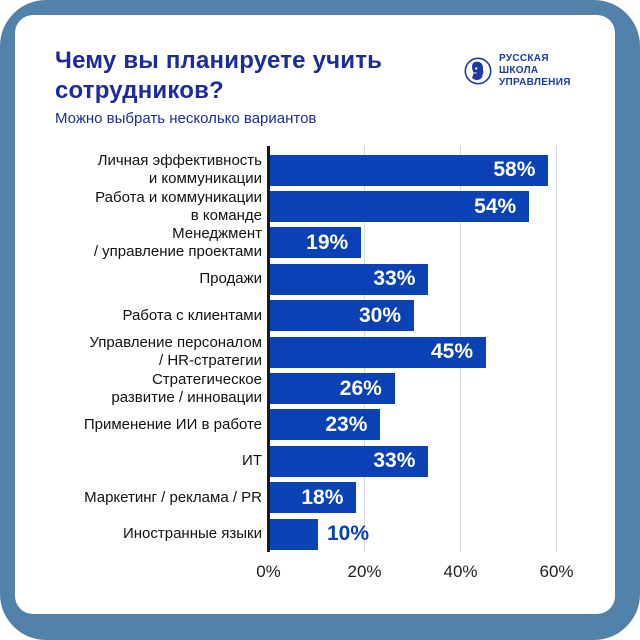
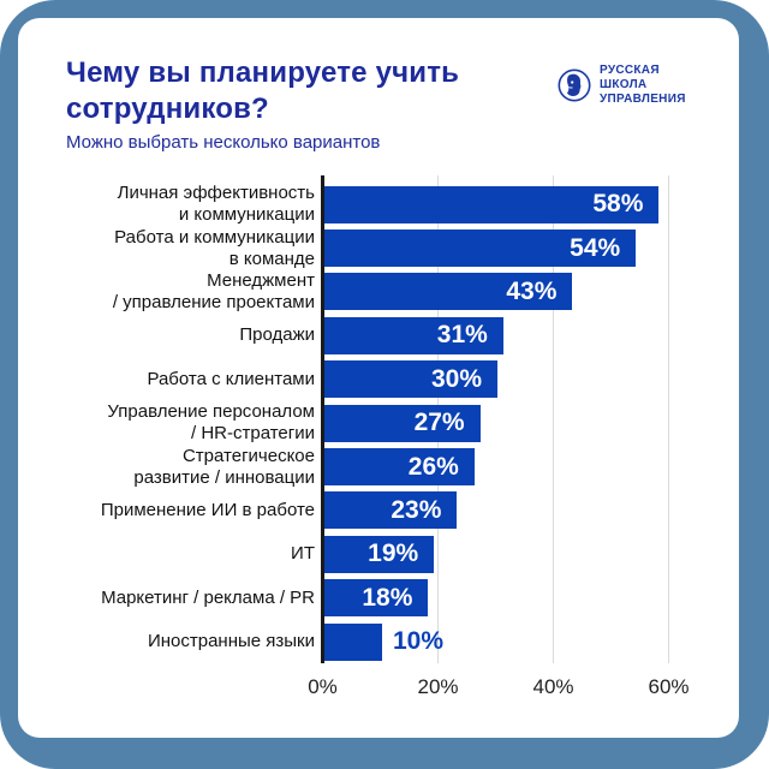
Менеджмент / управление проектами: 19% -> 43%
Продажи: 33% -> 31%
Управление персоналом / HR-стратегии: 45% -> 27%
ИТ: 33% -> 19%
